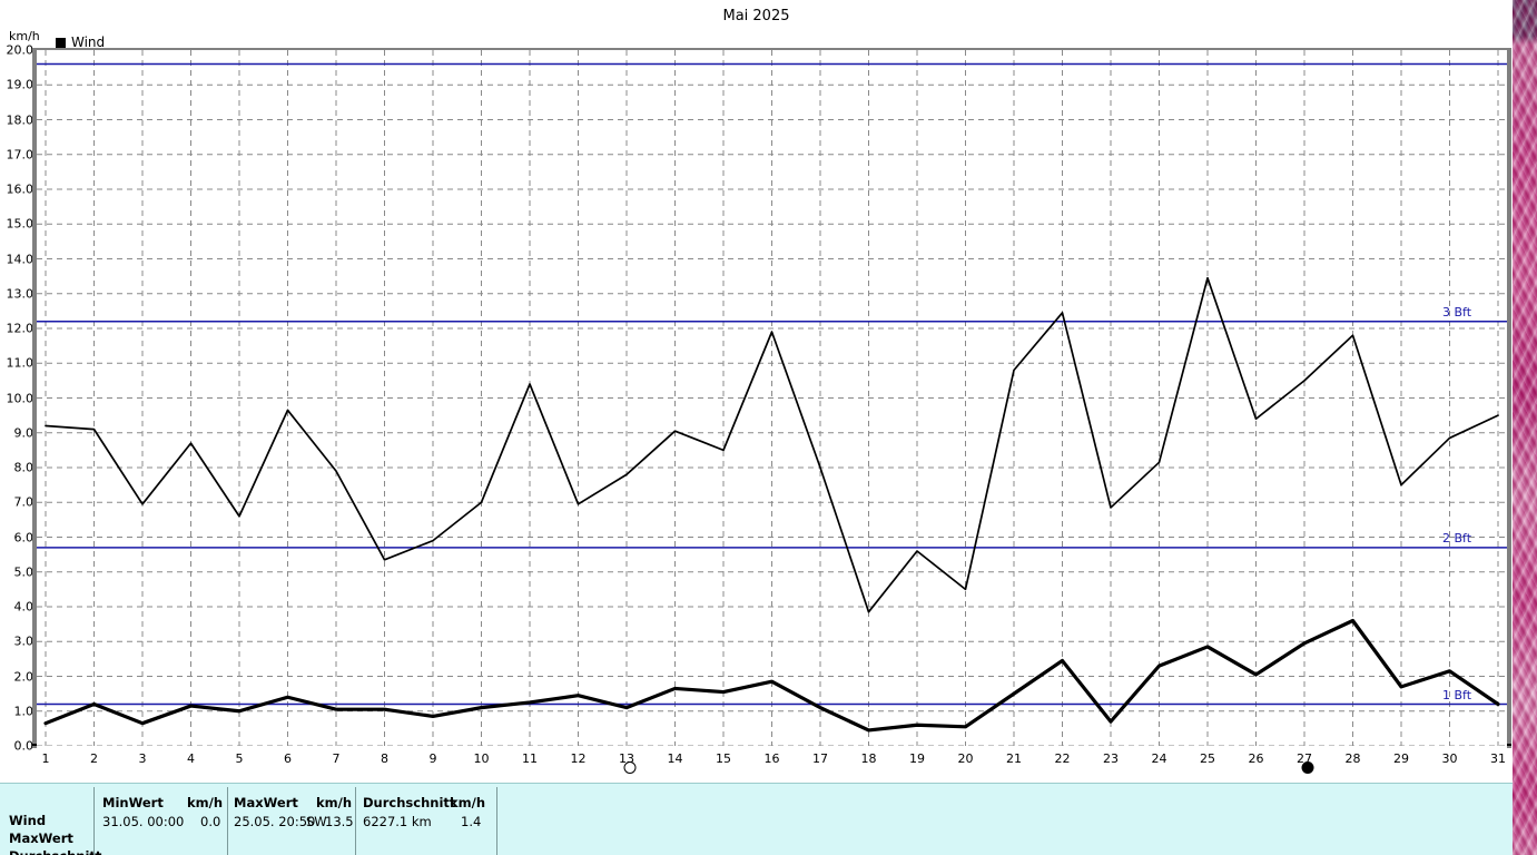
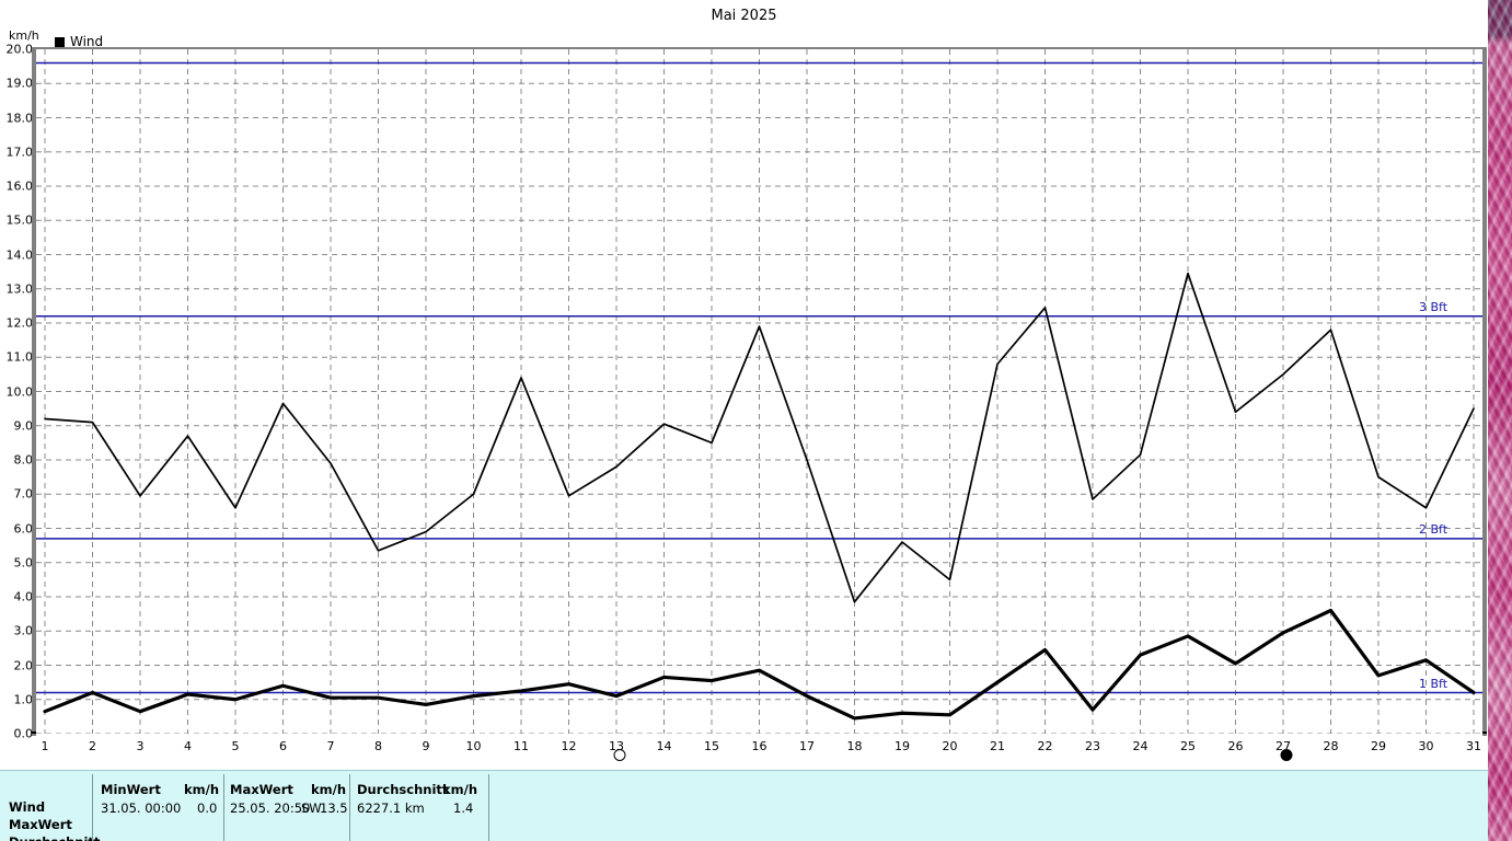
Wind MaxWert/30: 8.8 -> 6.6
